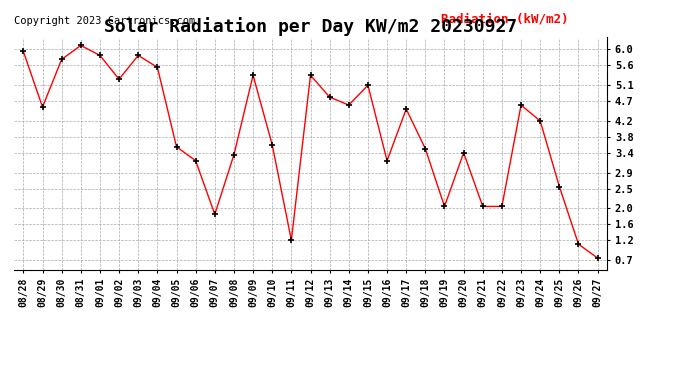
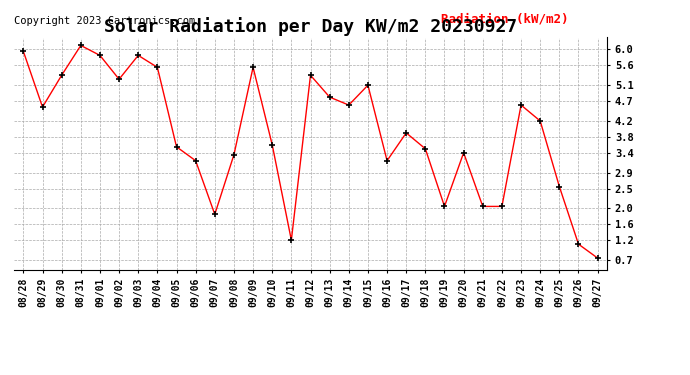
08/30: 5.75 -> 5.35
09/09: 5.35 -> 5.55
09/17: 4.50 -> 3.90
